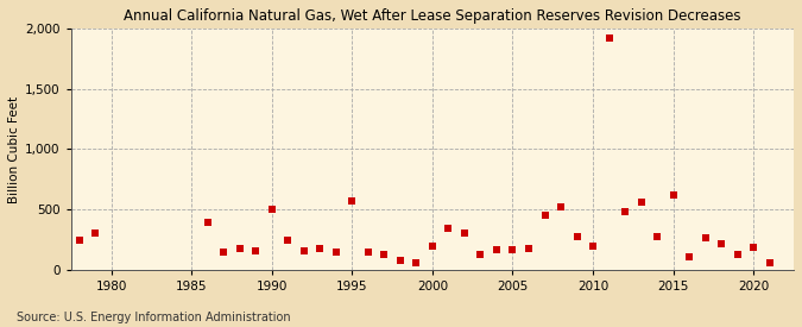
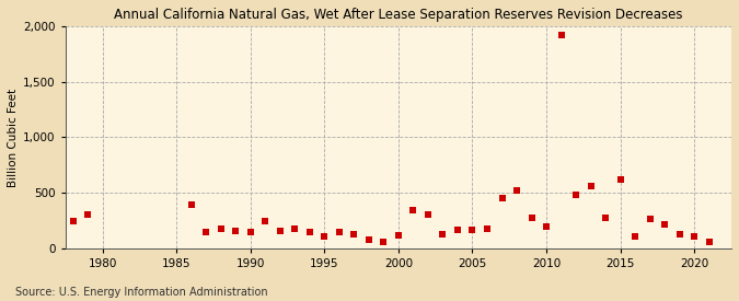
1990: 500 -> 140
1995: 570 -> 110
2000: 200 -> 120
2020: 190 -> 110
